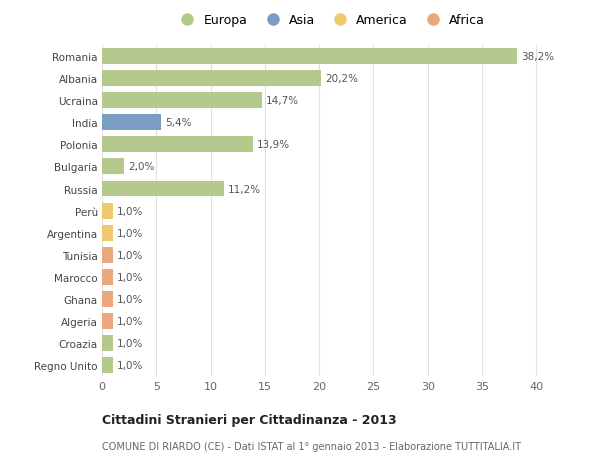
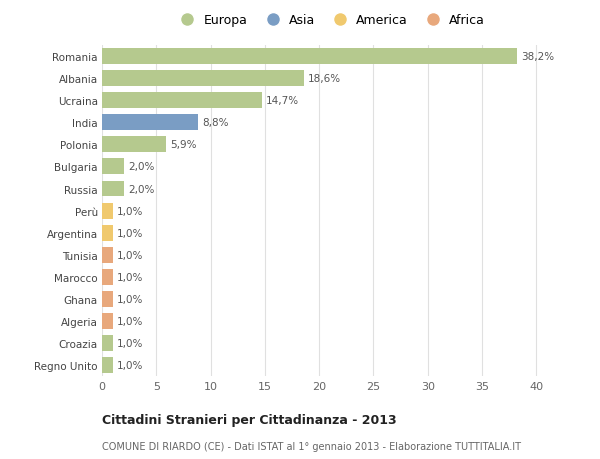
Albania: 20,2% -> 18,6%
India: 5,4% -> 8,8%
Polonia: 13,9% -> 5,9%
Russia: 11,2% -> 2,0%
